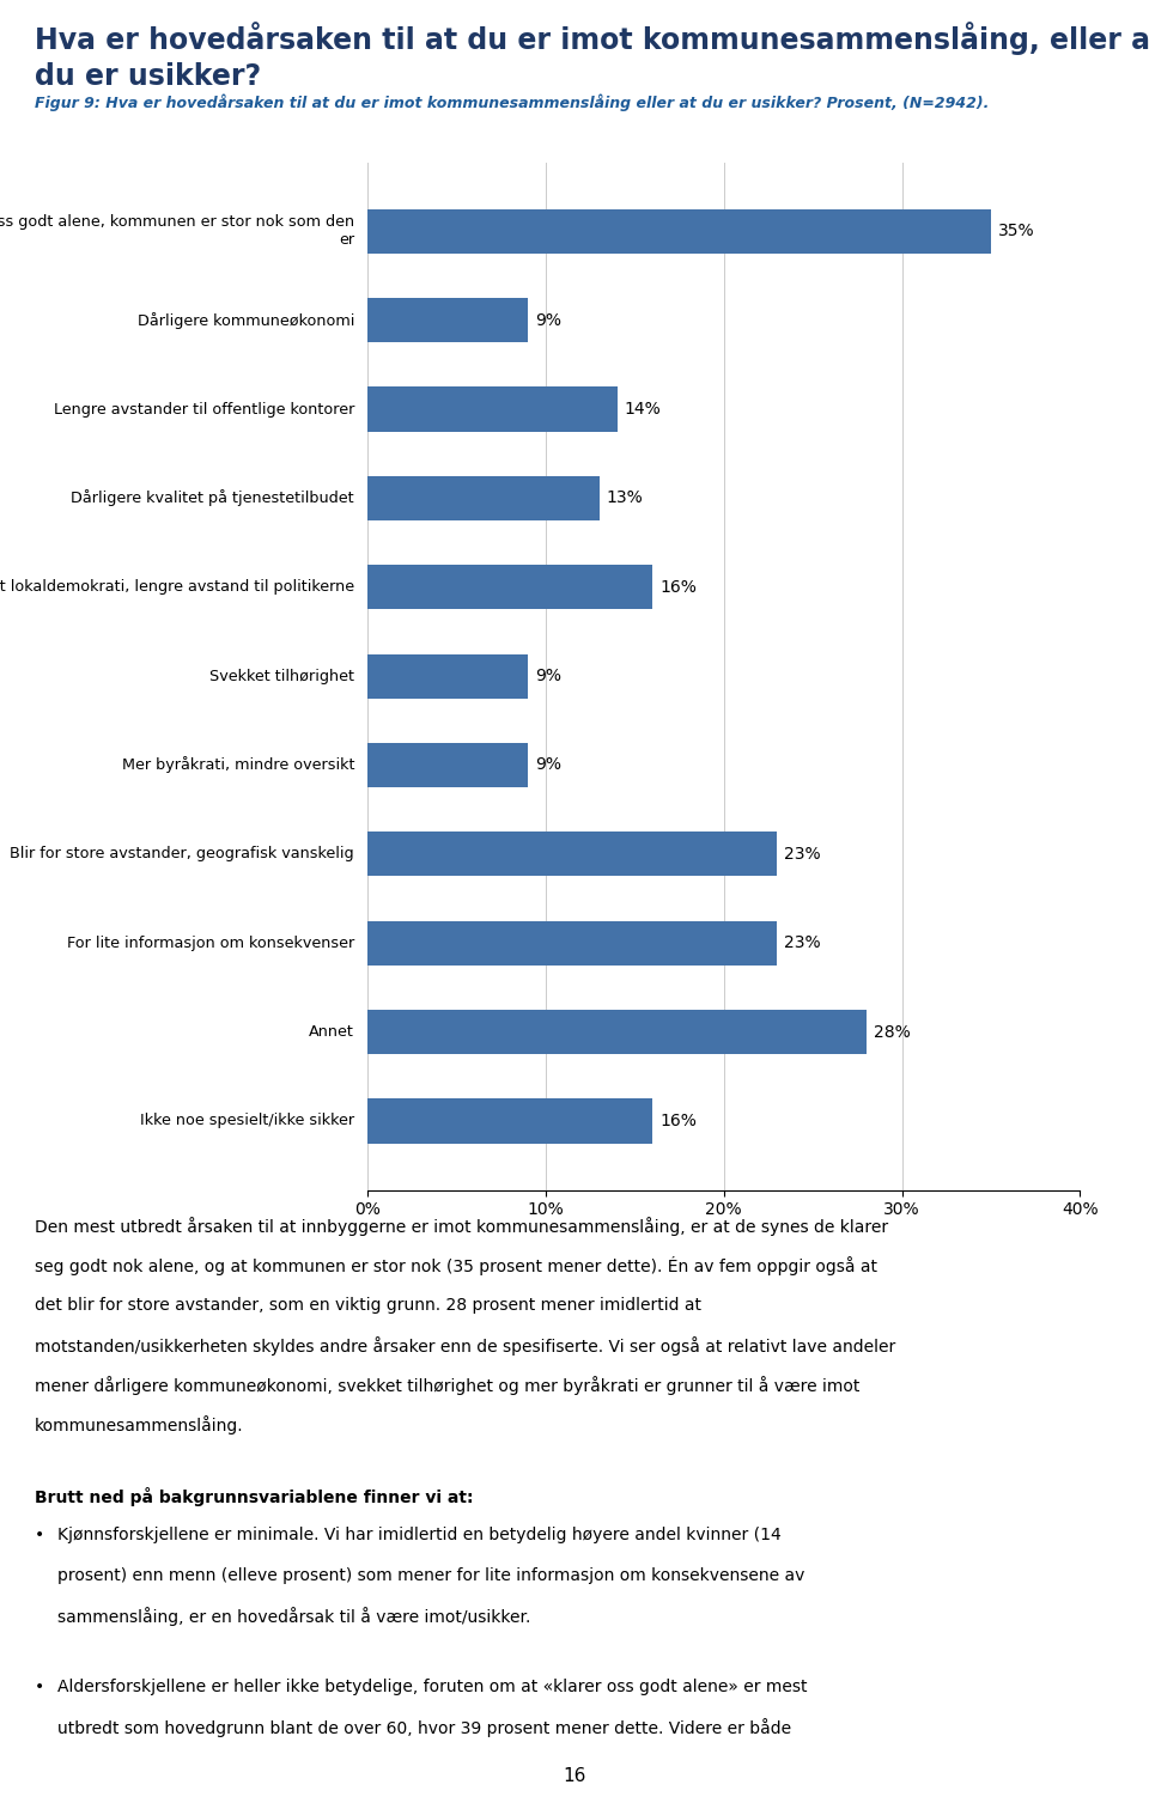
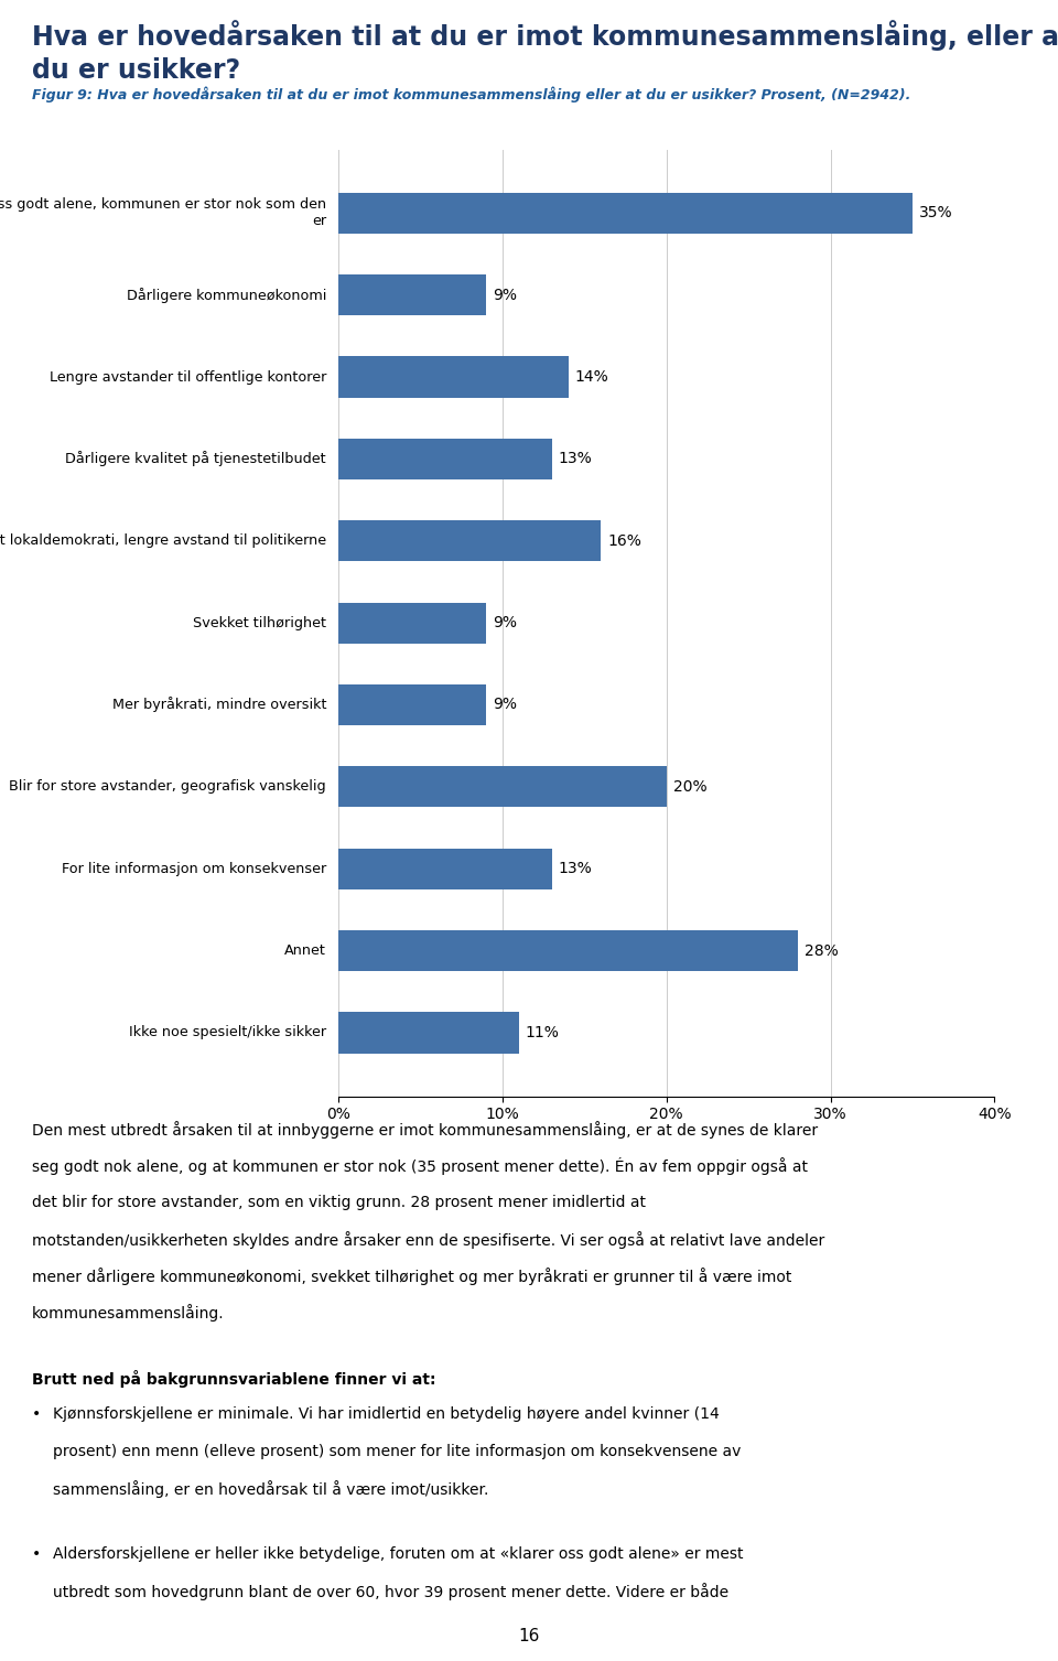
Blir for store avstander, geografisk vanskelig: 23% -> 20%
For lite informasjon om konsekvenser: 23% -> 13%
Ikke noe spesielt/ikke sikker: 16% -> 11%
